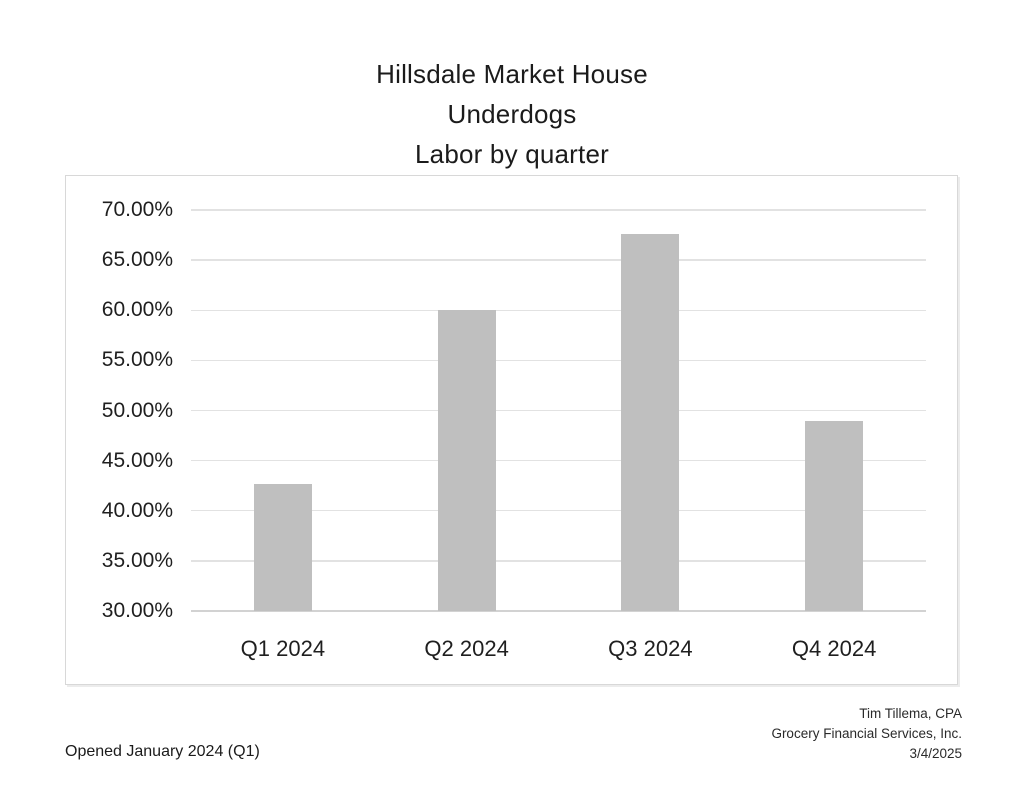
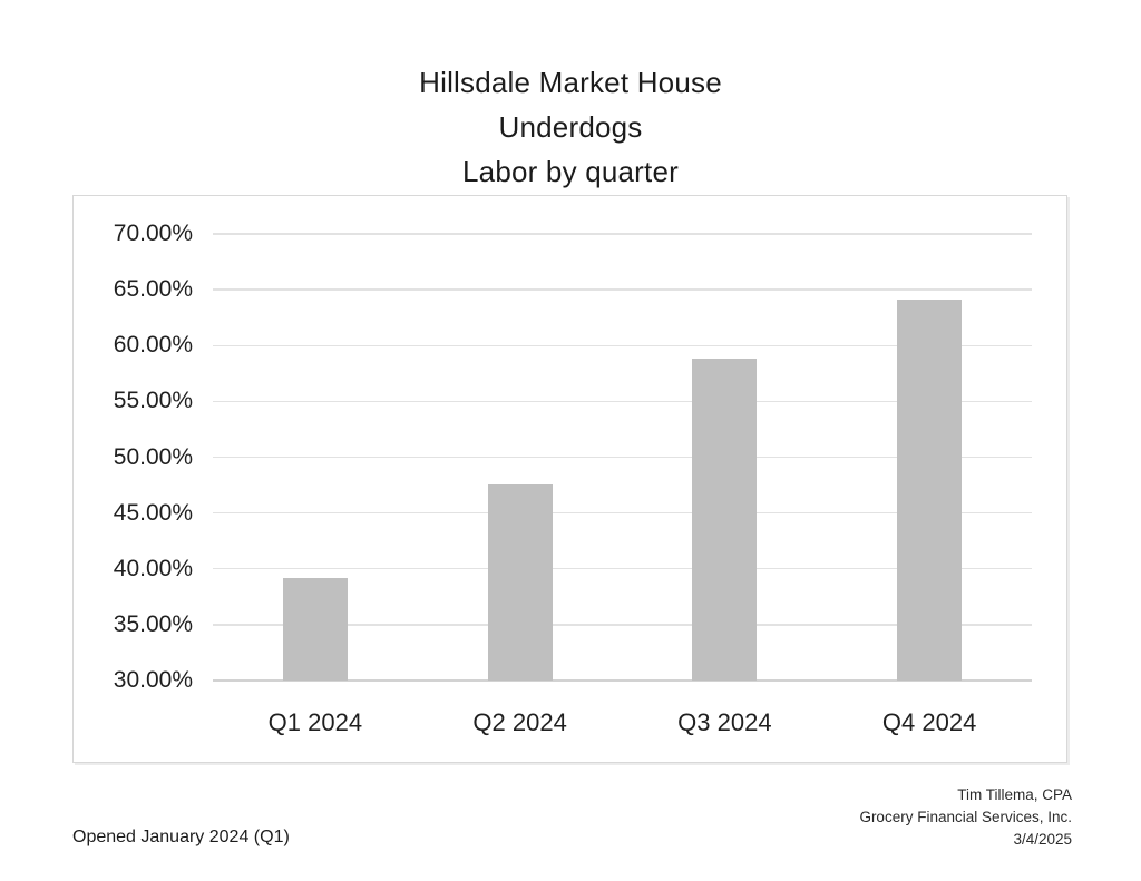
Q1 2024: 42.7% -> 39.2%
Q2 2024: 60.0% -> 47.6%
Q3 2024: 67.6% -> 58.8%
Q4 2024: 49.0% -> 64.1%
